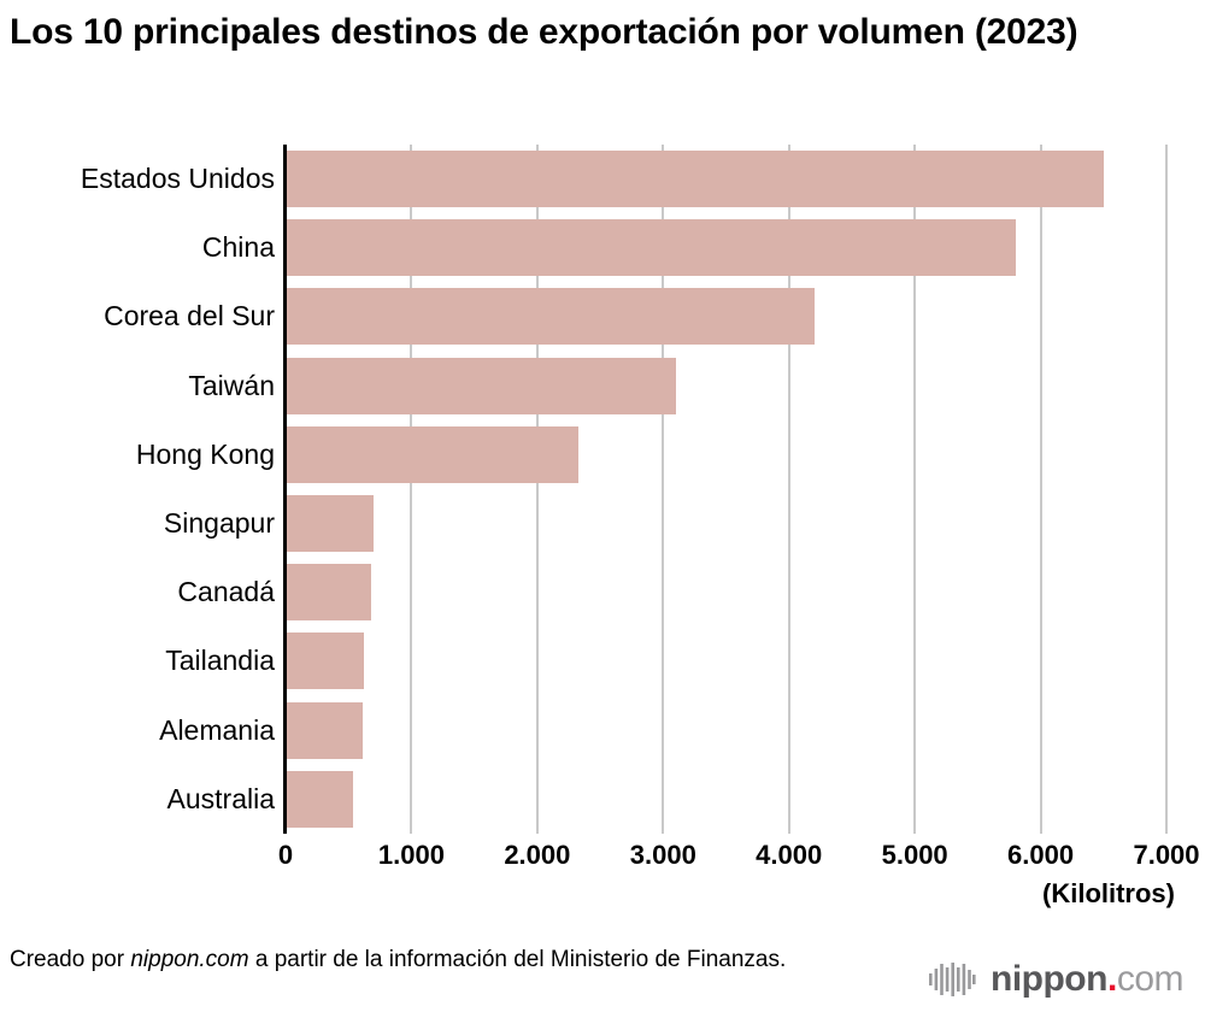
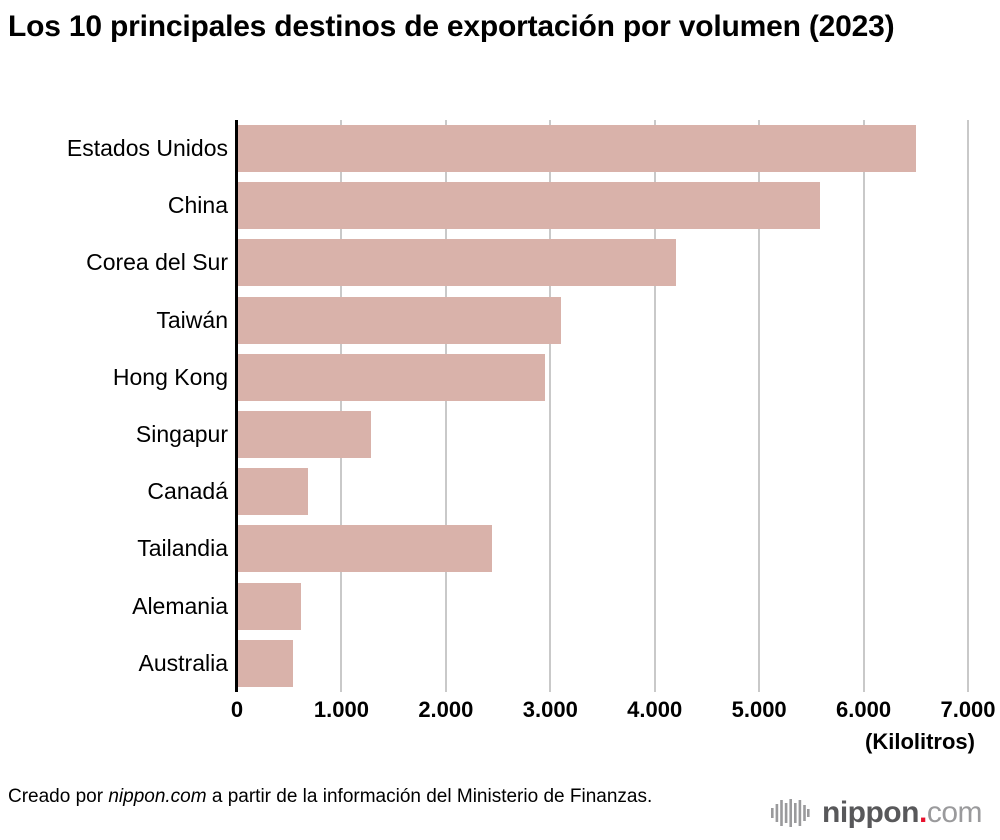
China: 5800 -> 5580
Hong Kong: 2330 -> 2950
Singapur: 700 -> 1280
Tailandia: 620 -> 2440
